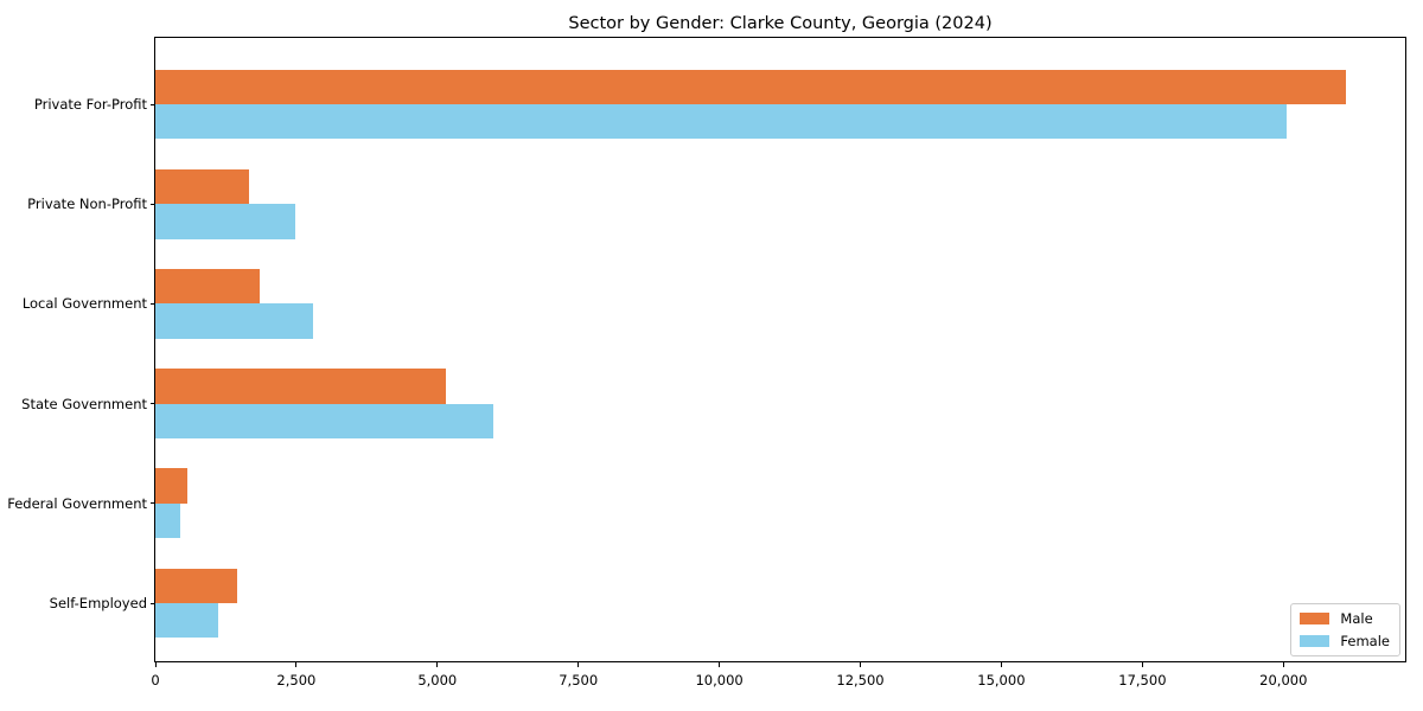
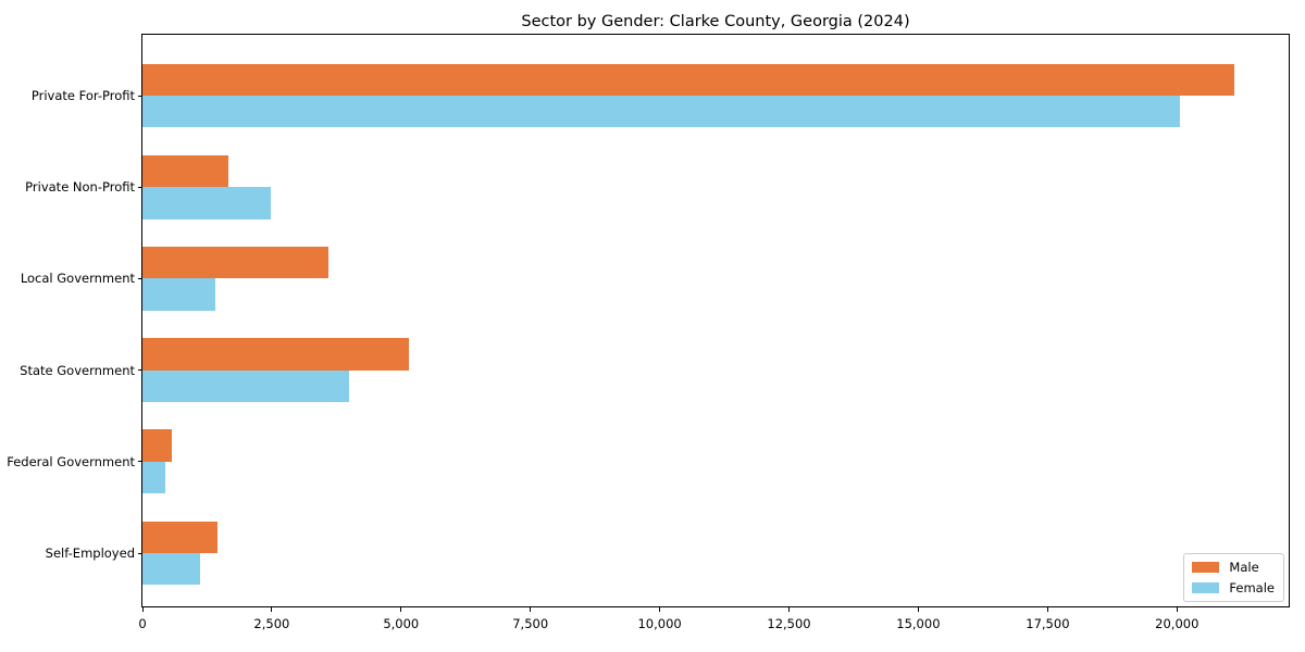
Male/Local Government: 1800 -> 3600
Female/Local Government: 2800 -> 1400
Female/State Government: 6000 -> 4000
